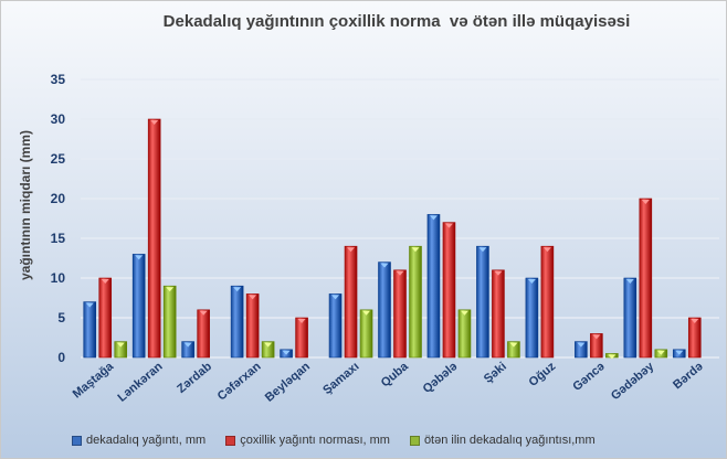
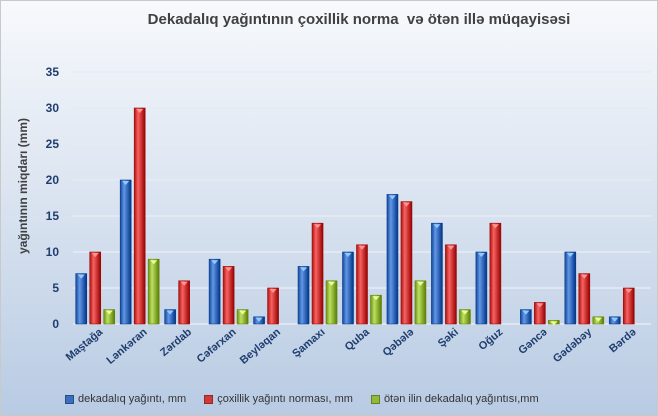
dekadalıq yağıntı, mm/Lənkəran: 13 -> 20
dekadalıq yağıntı, mm/Quba: 12 -> 10
ötən ilin dekadalıq yağıntısı,mm/Quba: 14 -> 4
çoxillik yağıntı norması, mm/Gədəbəy: 20 -> 7
